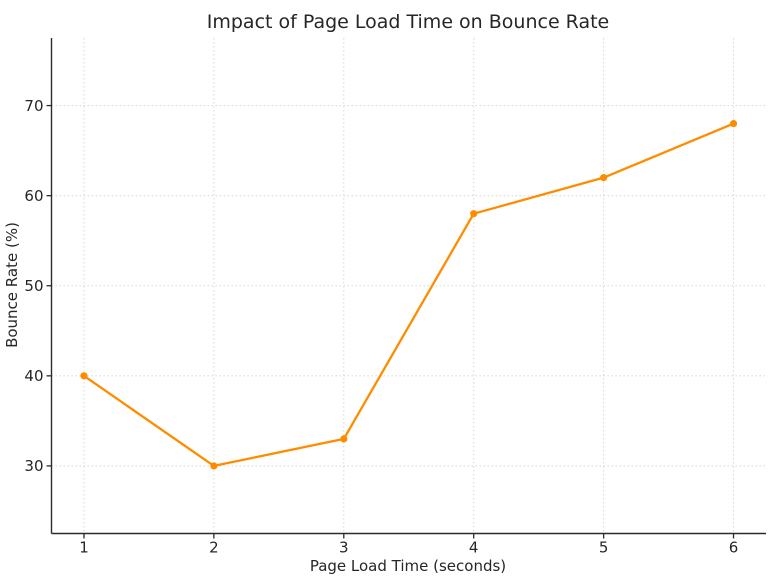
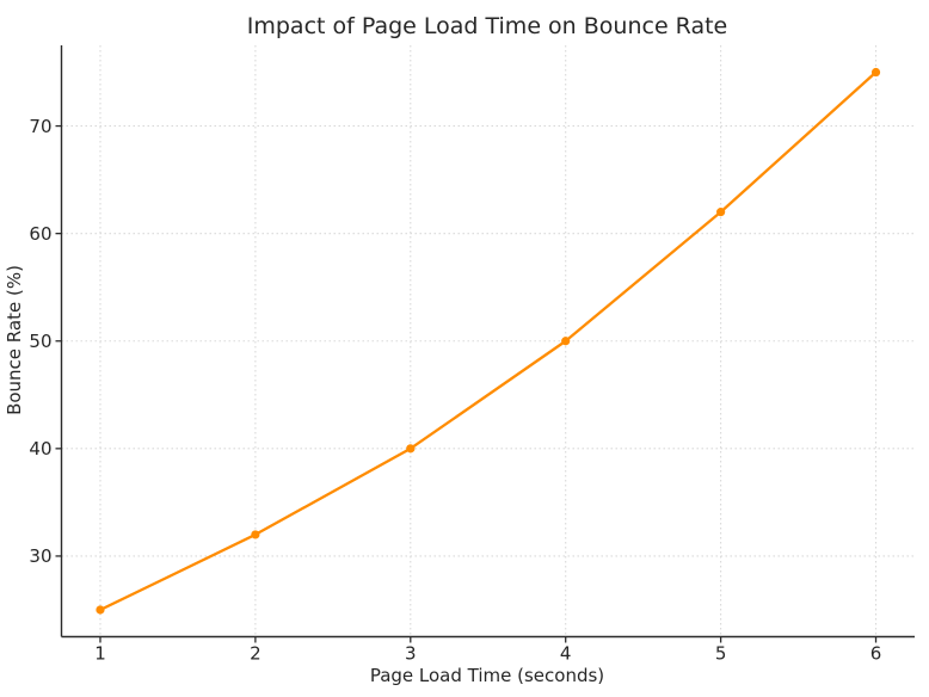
1: 40 -> 25
2: 30 -> 32
3: 33 -> 40
4: 58 -> 50
6: 68 -> 75
